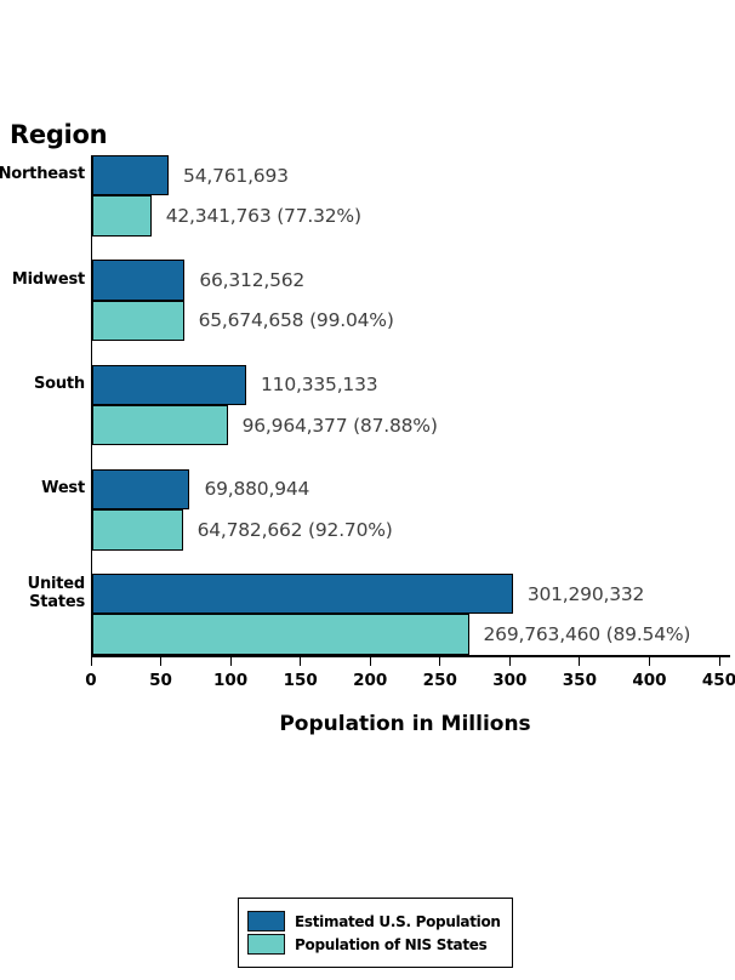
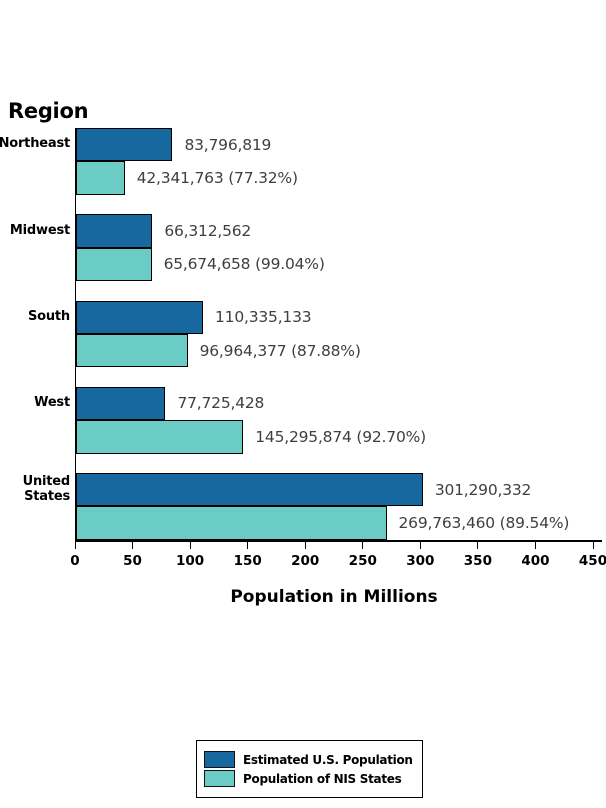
Estimated U.S. Population/Northeast: 54,761,693 -> 83,796,819
Estimated U.S. Population/West: 69,880,944 -> 77,725,428
Population of NIS States/West: 64,782,662 -> 145,295,874
